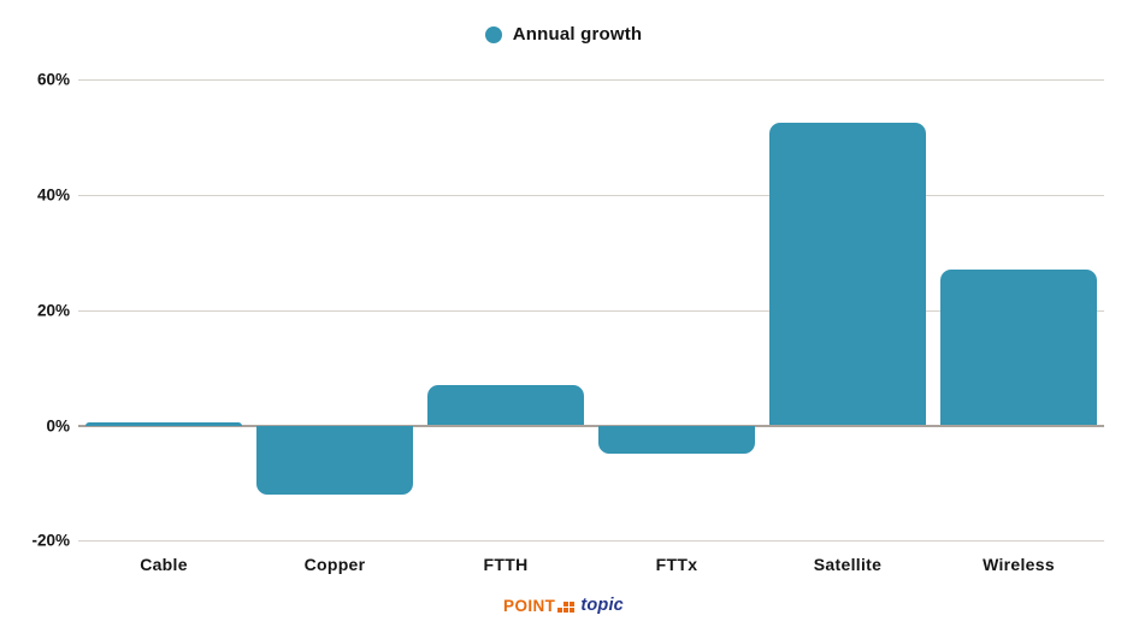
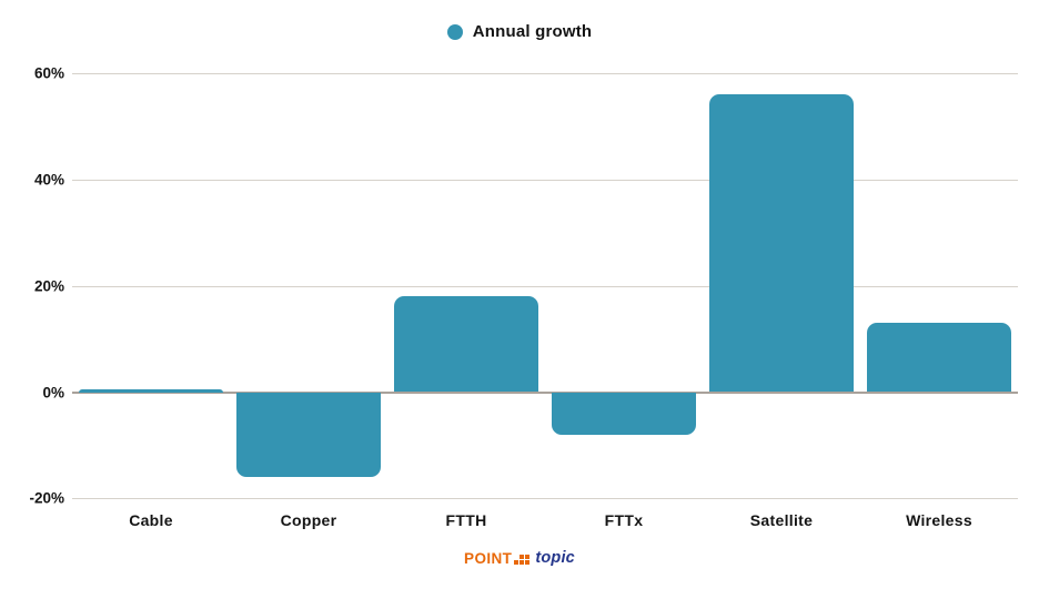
Copper: -12% -> -16%
FTTH: 7% -> 18%
FTTx: -5% -> -8%
Satellite: 52% -> 56%
Wireless: 27% -> 13%
